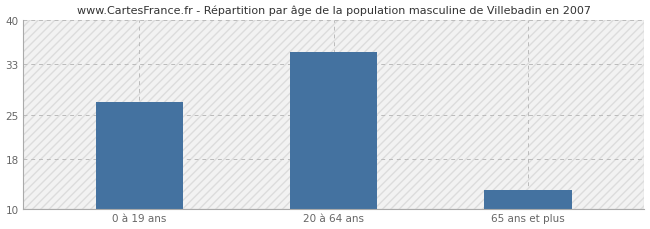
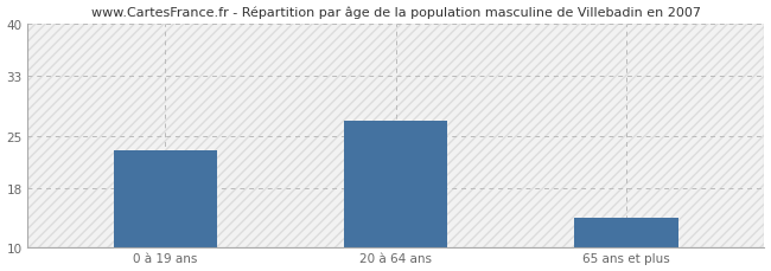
0 à 19 ans: 27 -> 23
20 à 64 ans: 35 -> 27
65 ans et plus: 13 -> 14
